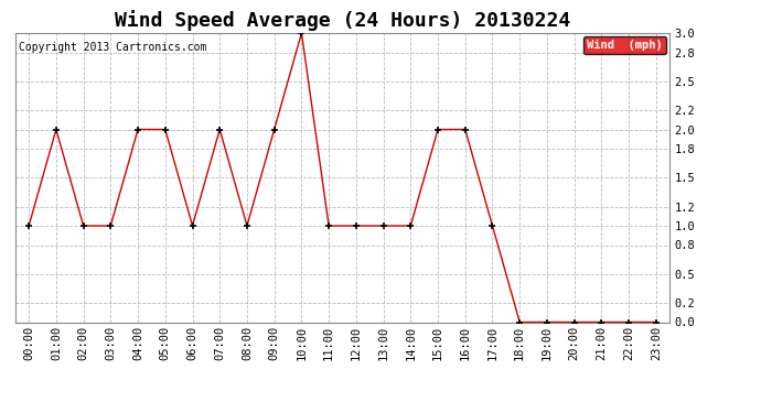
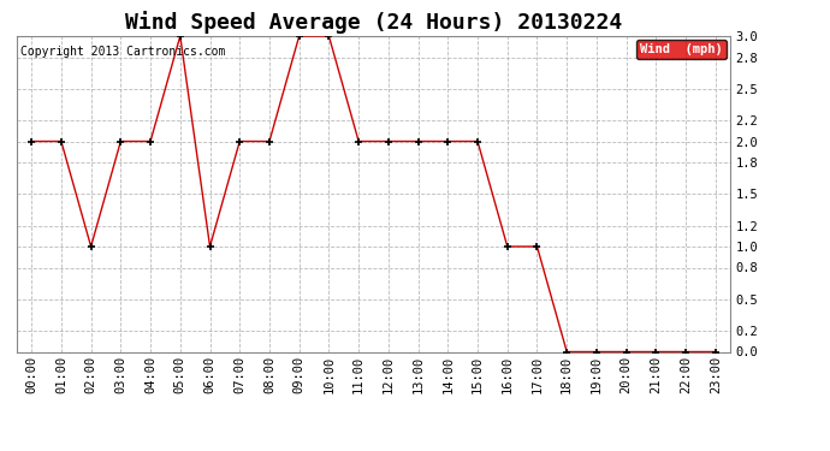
00:00: 1 -> 2
03:00: 1 -> 2
05:00: 2 -> 3
08:00: 1 -> 2
09:00: 2 -> 3
11:00: 1 -> 2
12:00: 1 -> 2
13:00: 1 -> 2
14:00: 1 -> 2
16:00: 2 -> 1
